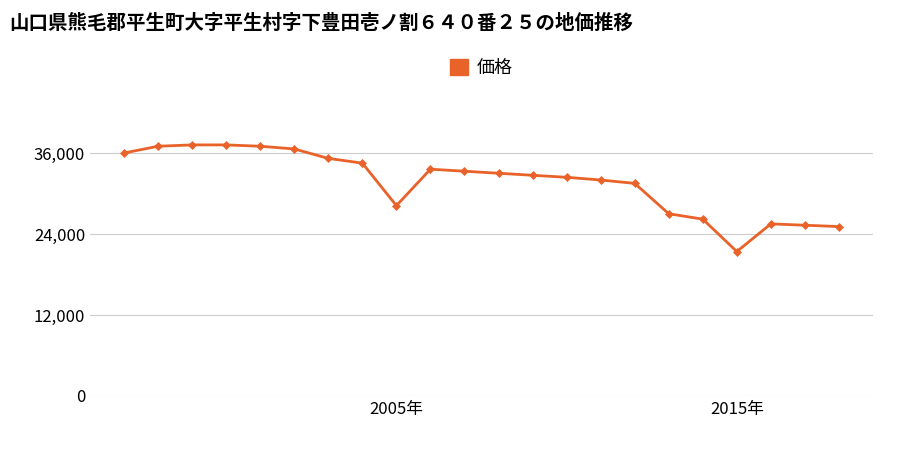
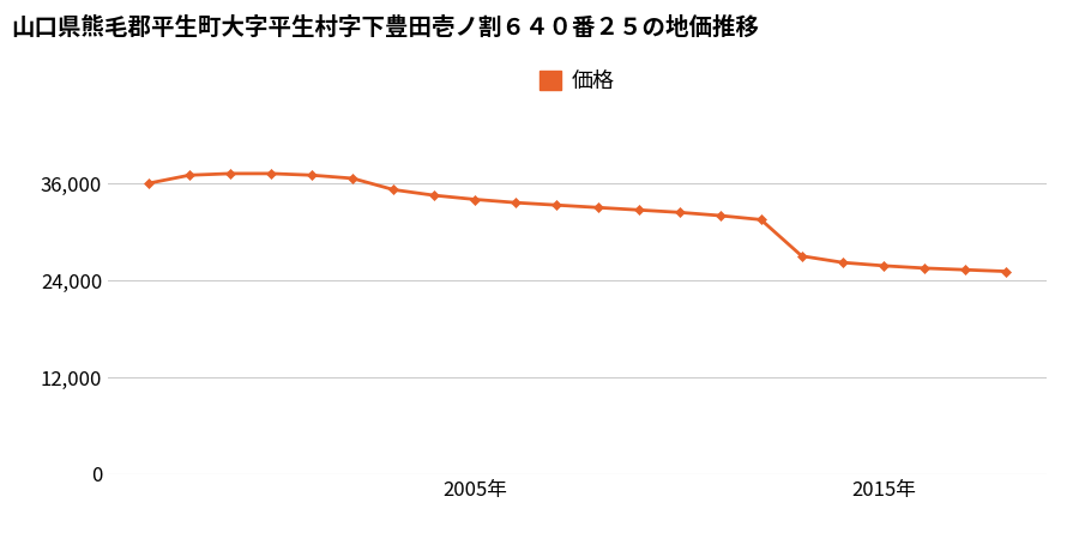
2005年: 28,200 -> 34,000
2015年: 21,400 -> 25,800
